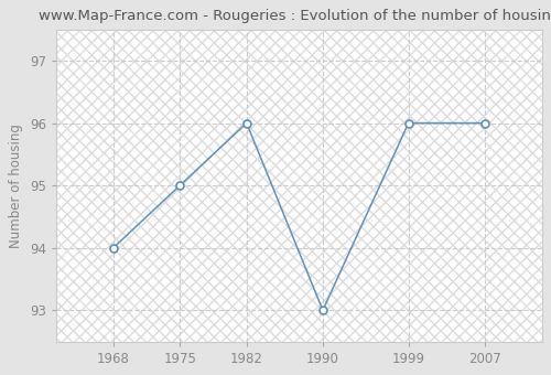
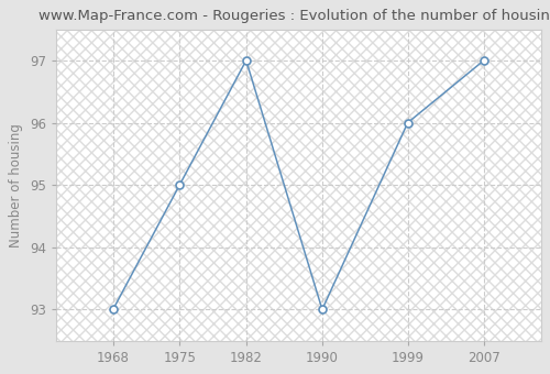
1968: 94 -> 93
1982: 96 -> 97
2007: 96 -> 97
